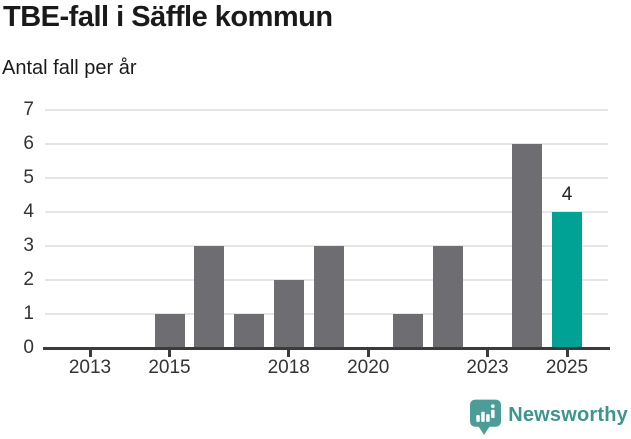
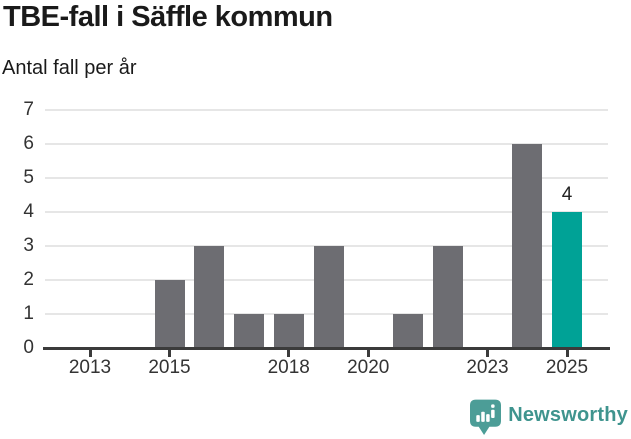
2015: 1 -> 2
2018: 2 -> 1
